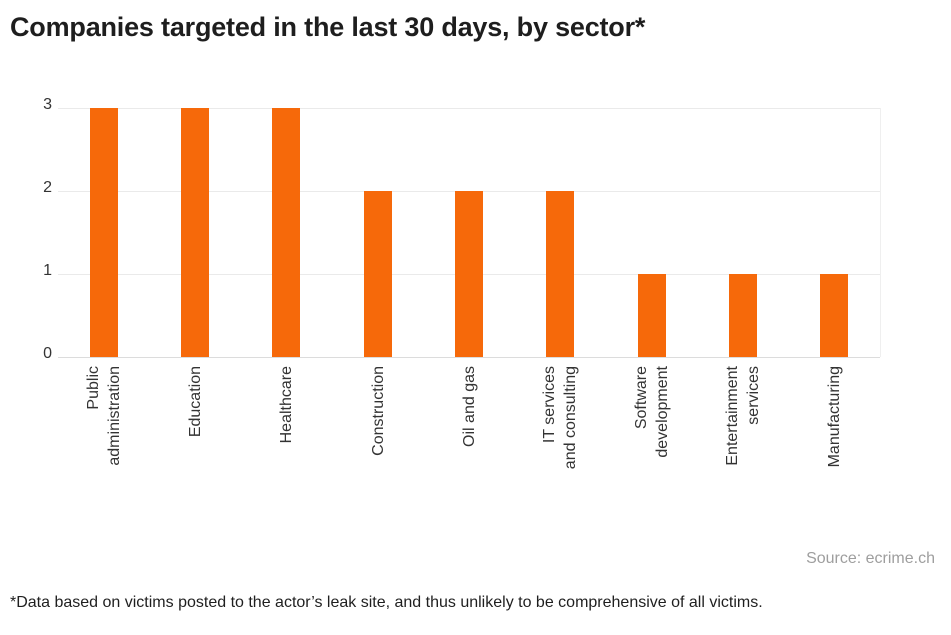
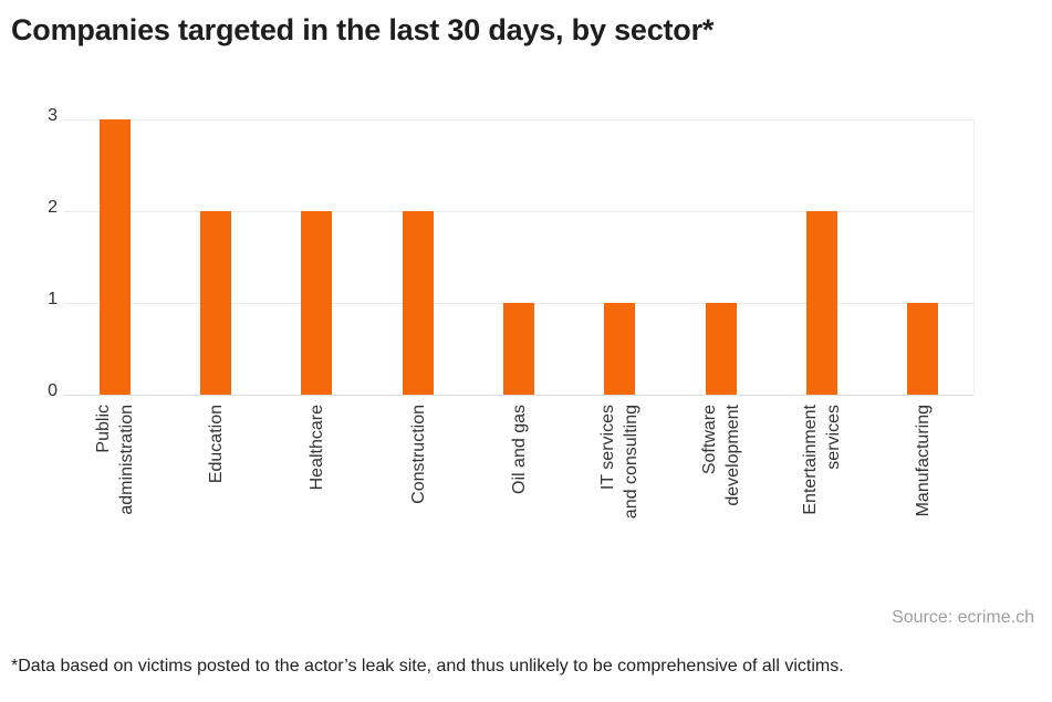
Education: 3 -> 2
Healthcare: 3 -> 2
Oil and gas: 2 -> 1
IT services and consulting: 2 -> 1
Entertainment services: 1 -> 2
